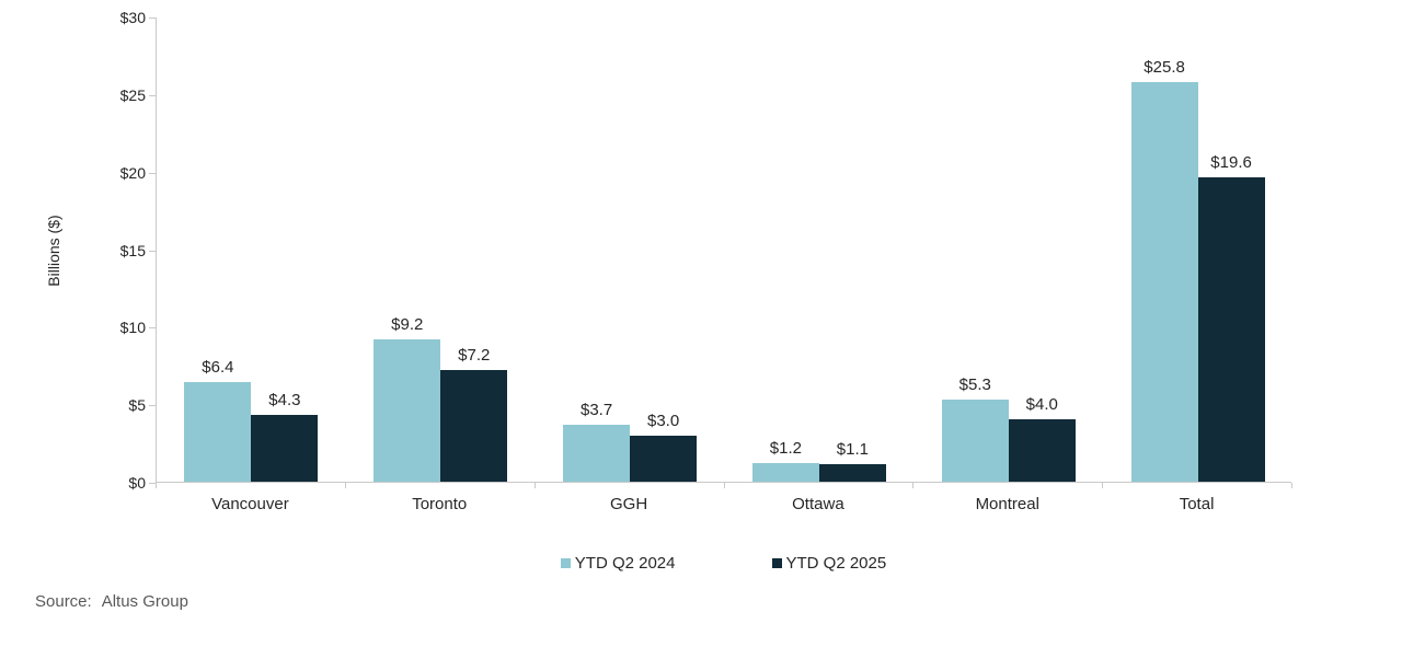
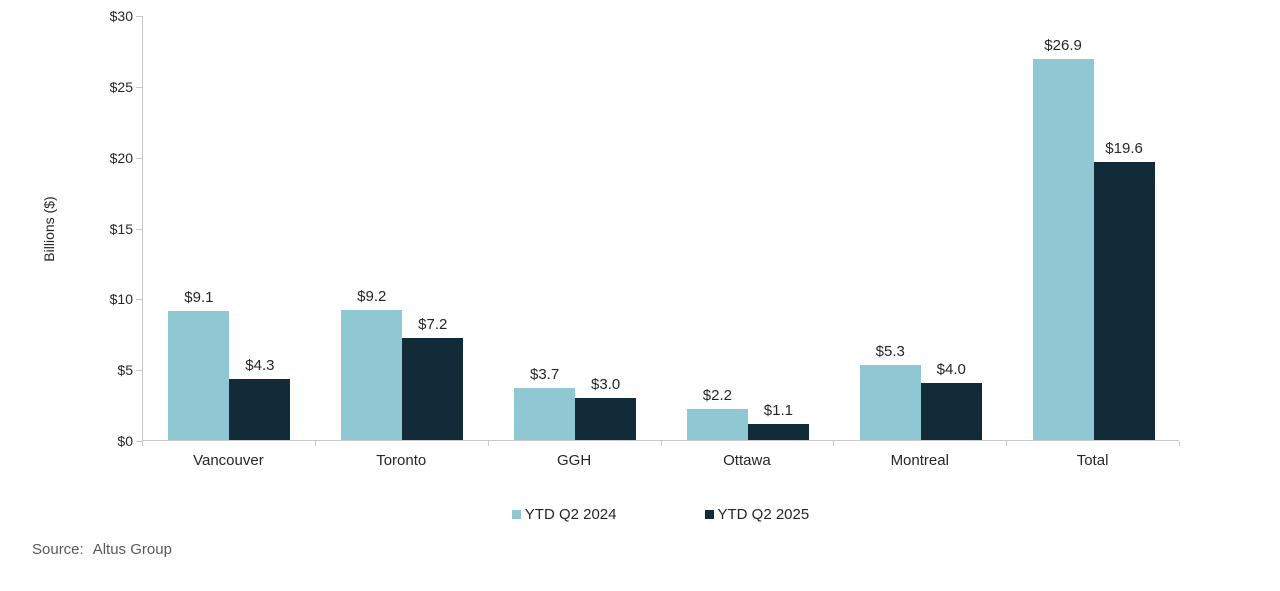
YTD Q2 2024/Vancouver: $6.4 -> $9.1
YTD Q2 2024/Ottawa: $1.2 -> $2.2
YTD Q2 2024/Total: $25.8 -> $26.9
